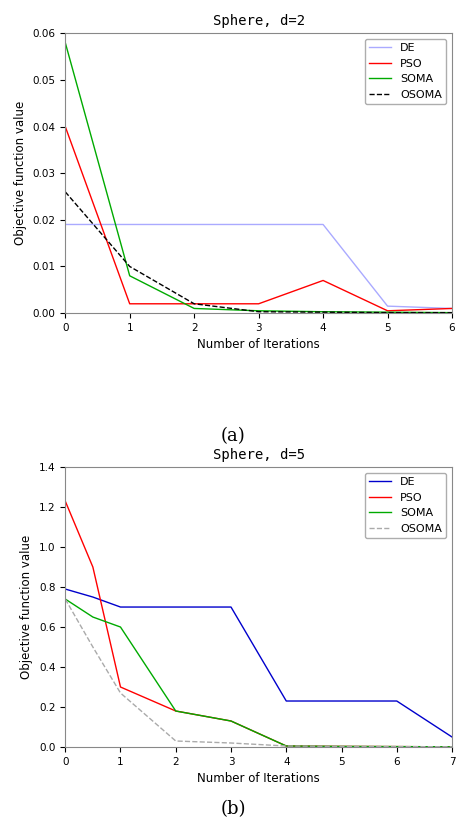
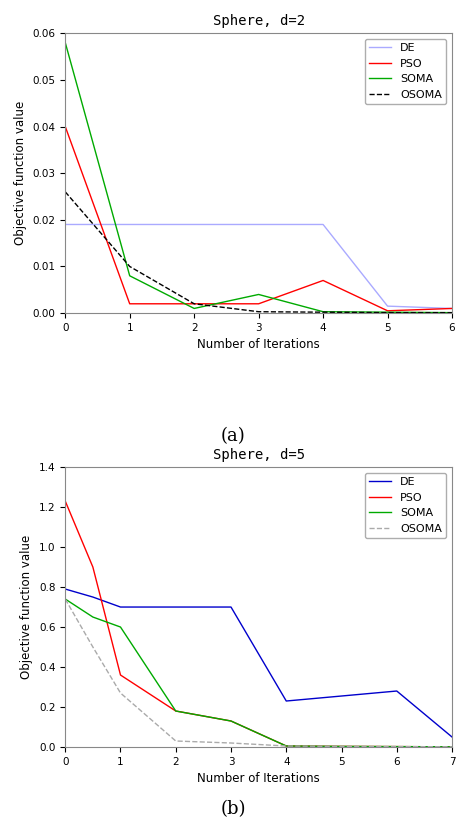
Sphere, d=2/SOMA/3: 0.0005 -> 0.0040
Sphere, d=5/PSO/1: 0.30 -> 0.36
Sphere, d=5/DE/6: 0.23 -> 0.28
